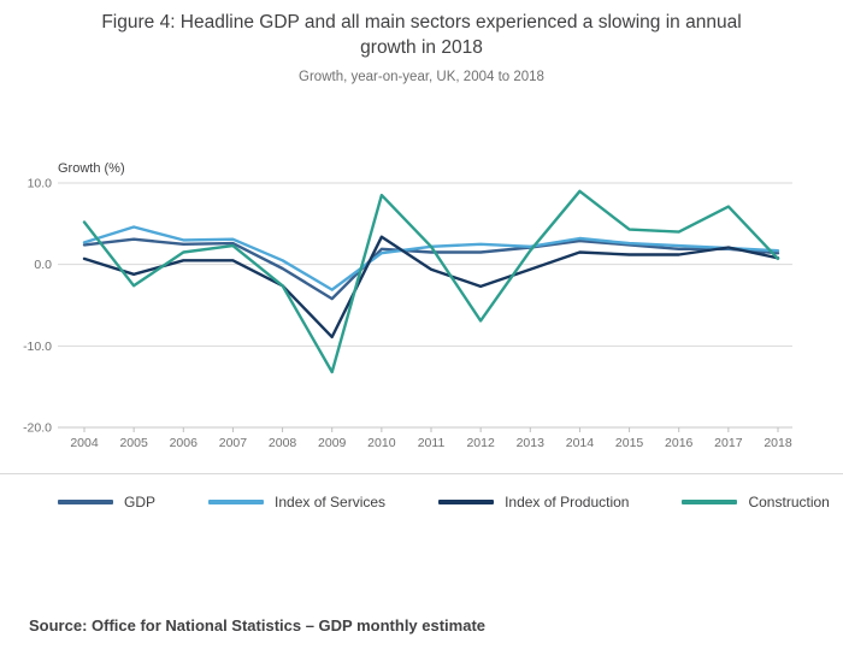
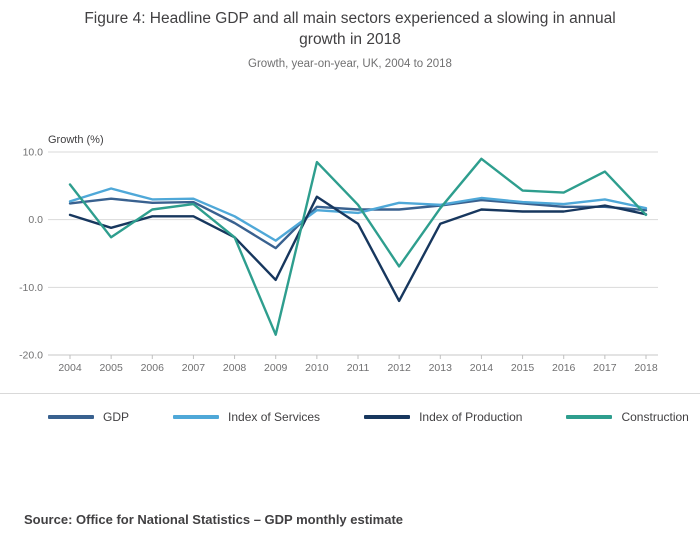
Construction/2009: -13 -> -17
Index of Services/2011: 2 -> 1
Index of Production/2012: -3 -> -12
Index of Services/2017: 2 -> 3
